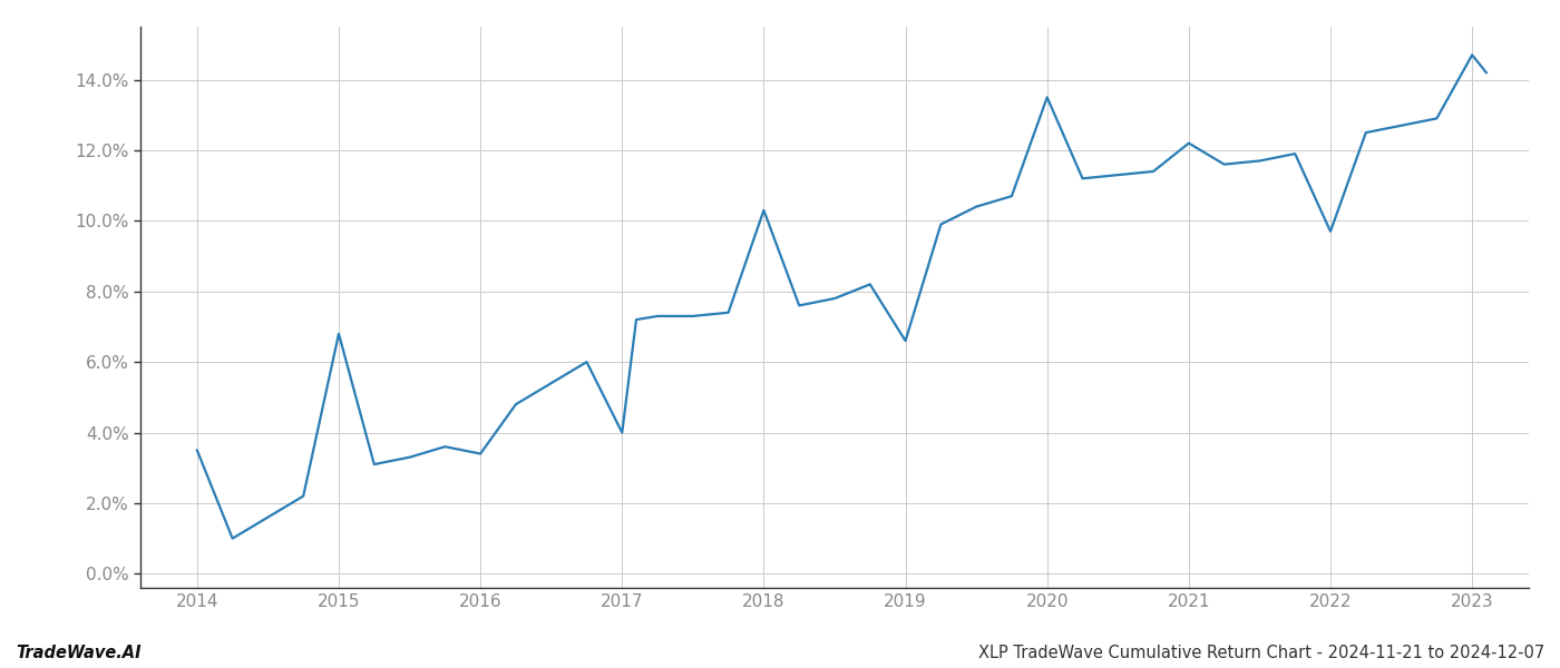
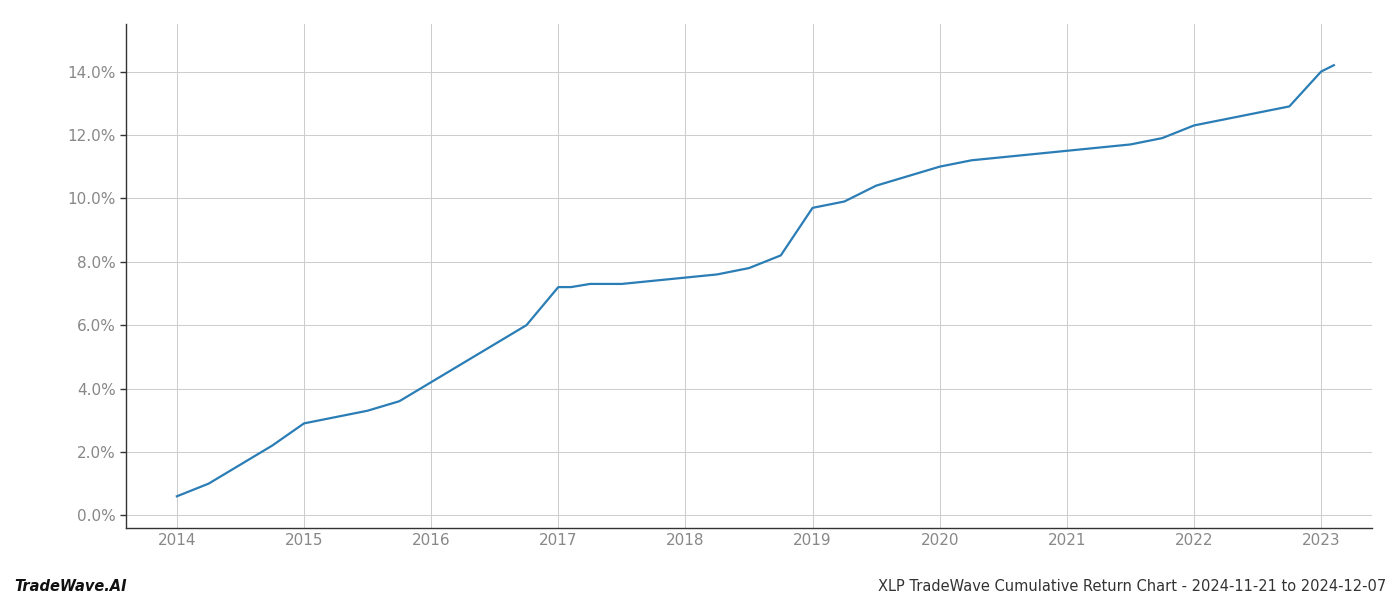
2014: 3.5% -> 0.6%
2015: 6.8% -> 2.9%
2016: 3.4% -> 4.2%
2017: 4.0% -> 7.2%
2018: 10.3% -> 7.5%
2019: 6.6% -> 9.7%
2020: 13.5% -> 11.0%
2021: 12.2% -> 11.5%
2022: 9.7% -> 12.3%
2023: 14.7% -> 14.0%
